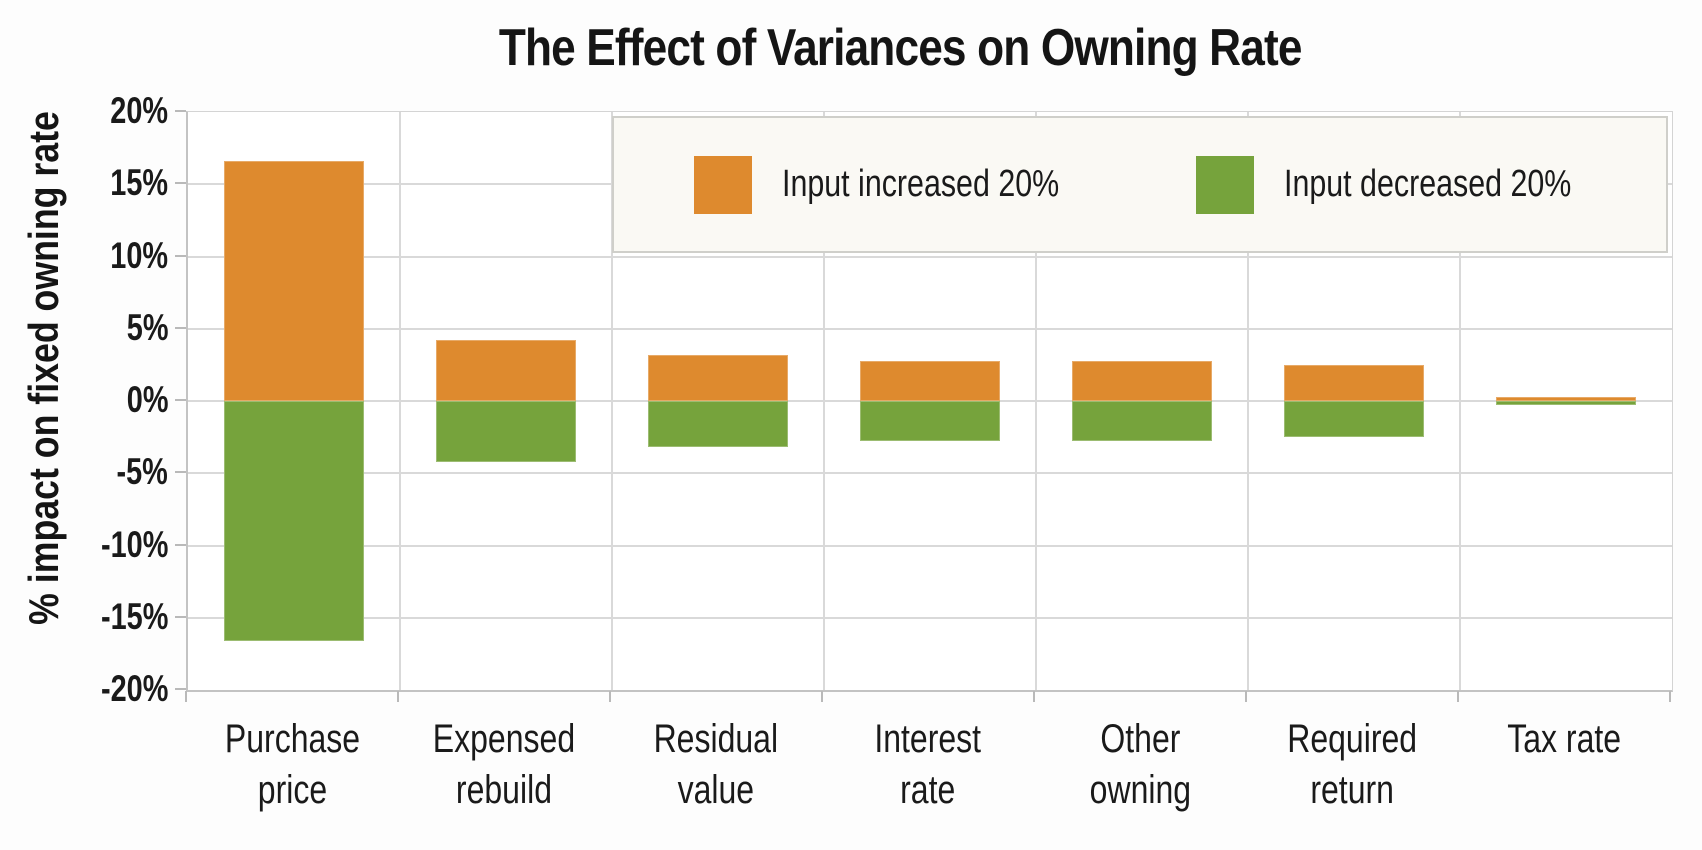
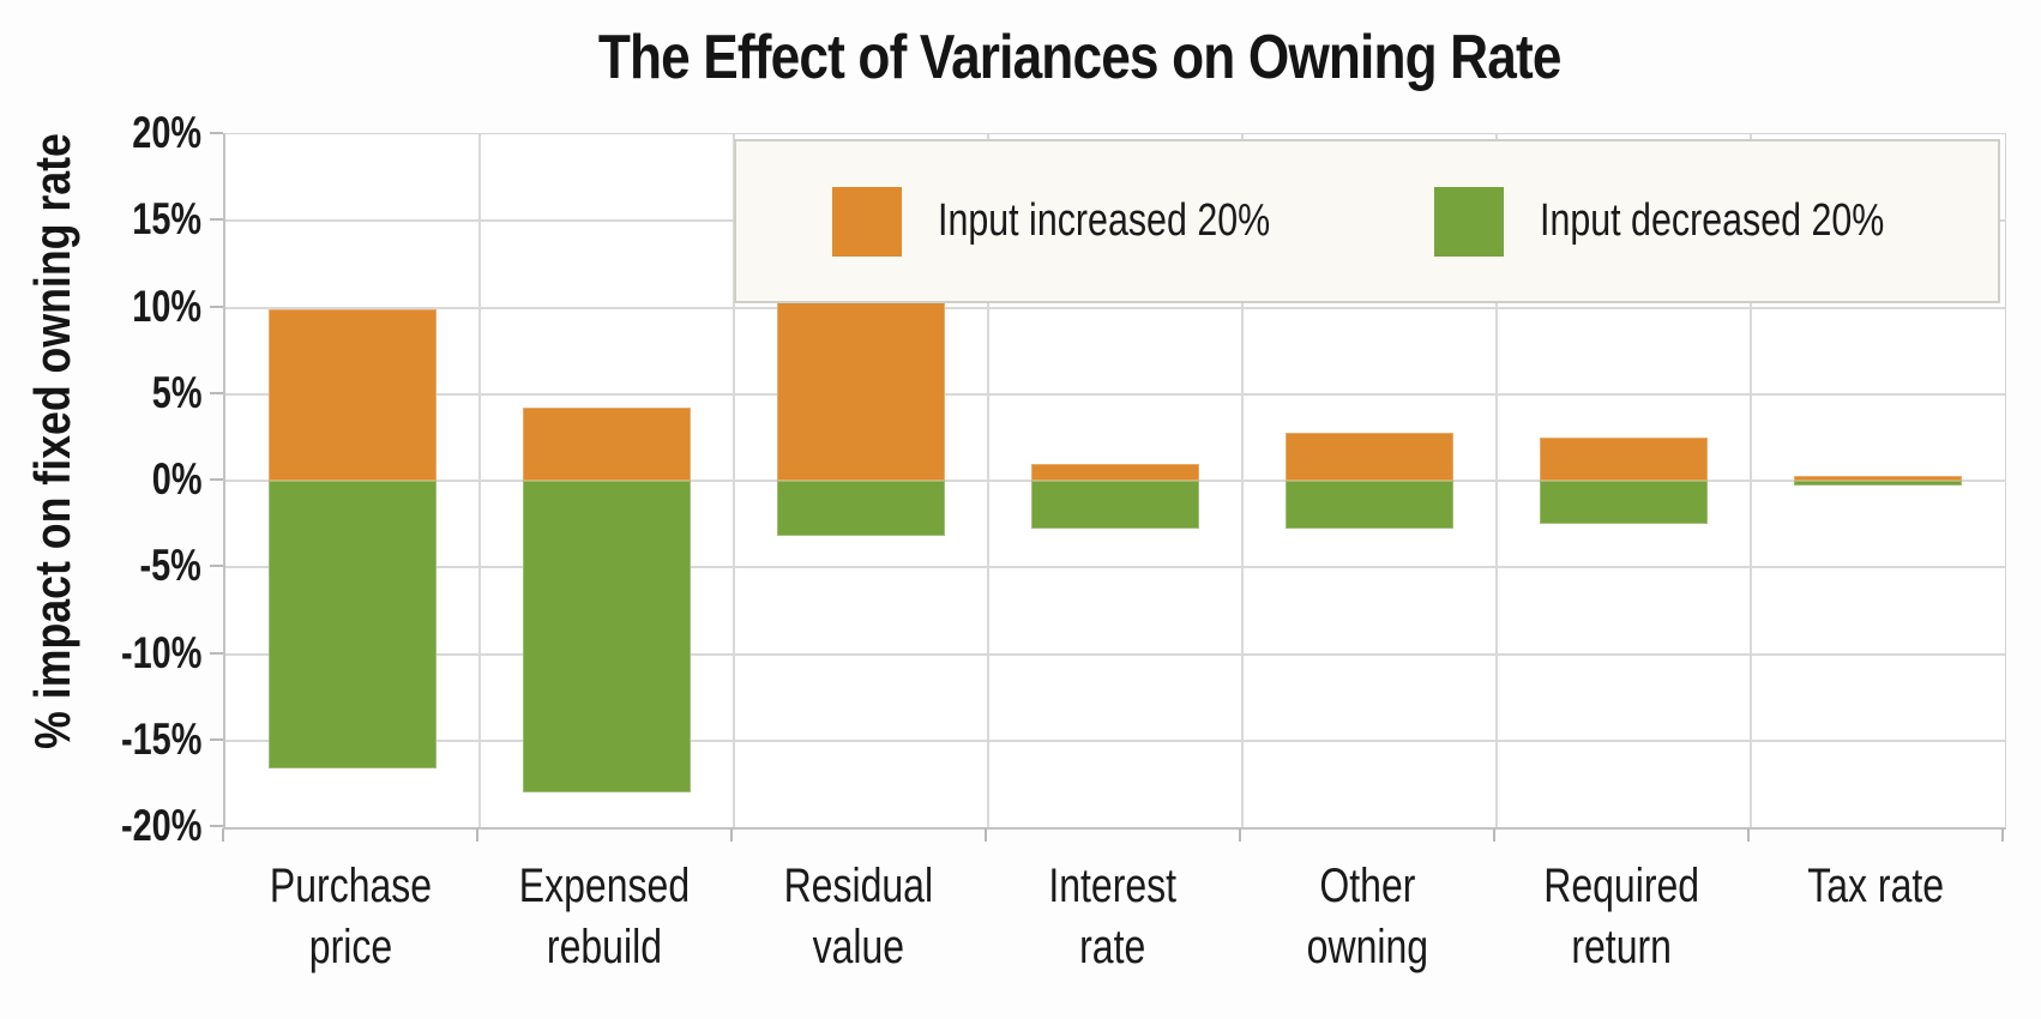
Input increased 20%/Purchase price: 16.6% -> 9.9%
Input decreased 20%/Expensed rebuild: -4.2% -> -18.0%
Input increased 20%/Residual value: 3.2% -> 15.8%
Input increased 20%/Interest rate: 2.8% -> 1.0%
